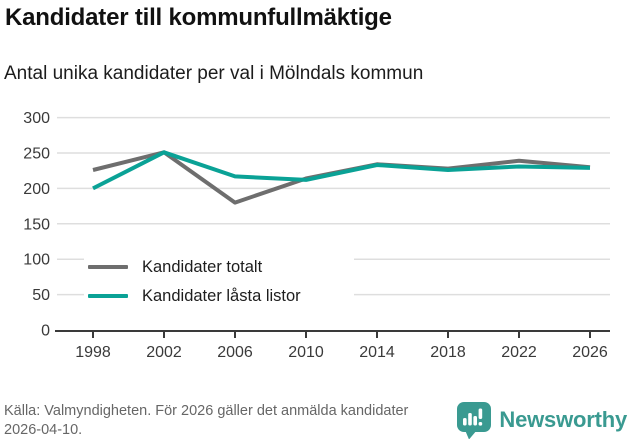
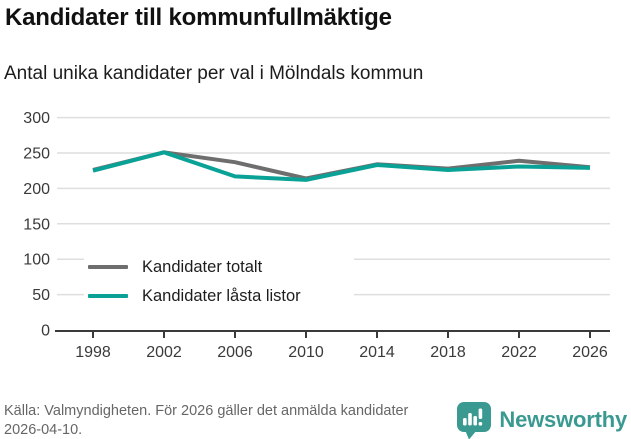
Kandidater låsta listor/1998: 200 -> 220
Kandidater totalt/2006: 180 -> 240
